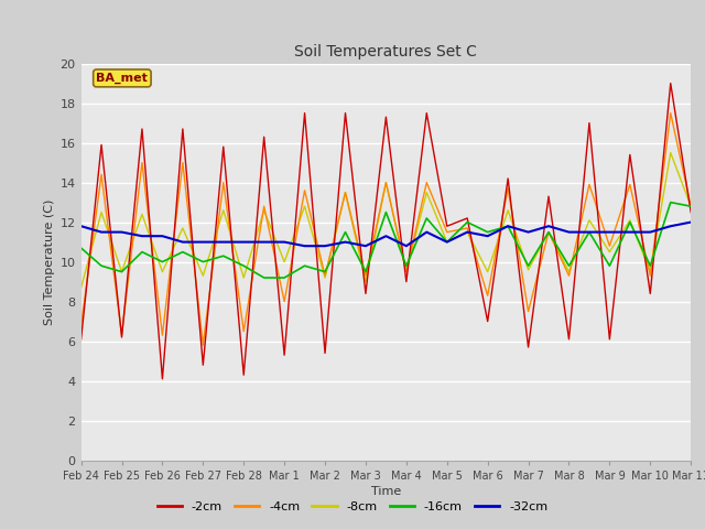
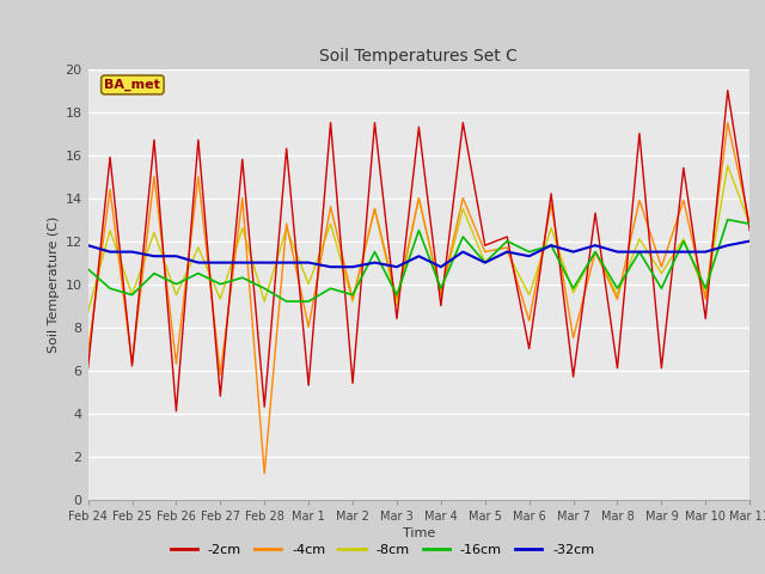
-4cm/Feb 28: 6.5 -> 1.2
